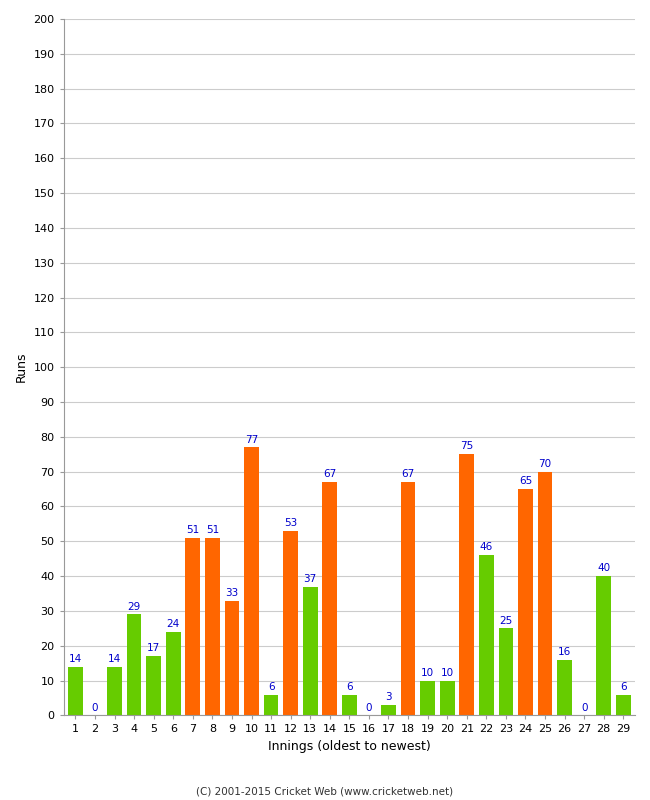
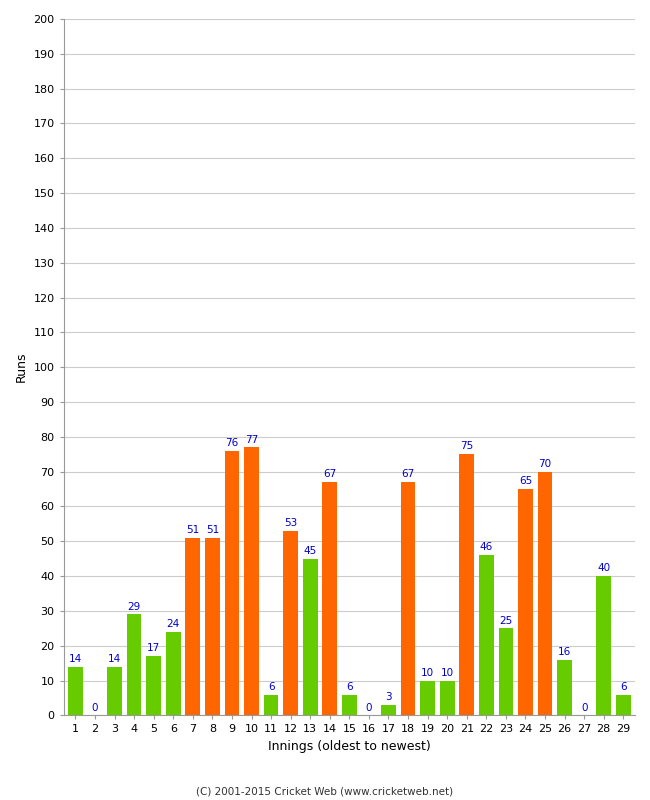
9: 33 -> 76
13: 37 -> 45
